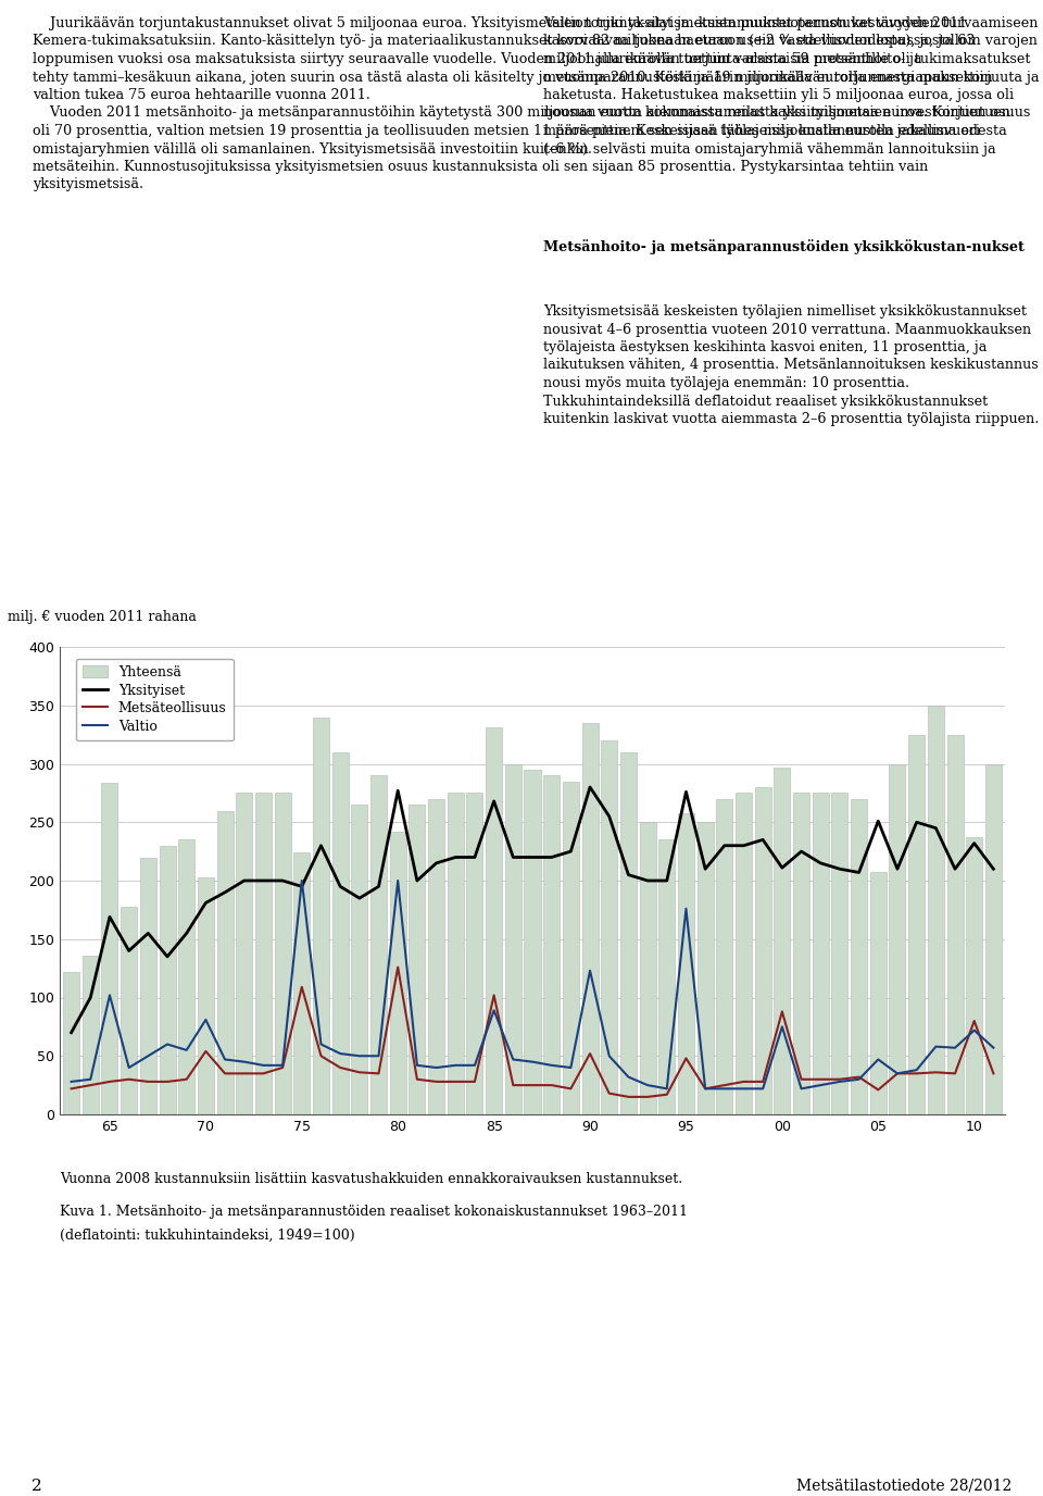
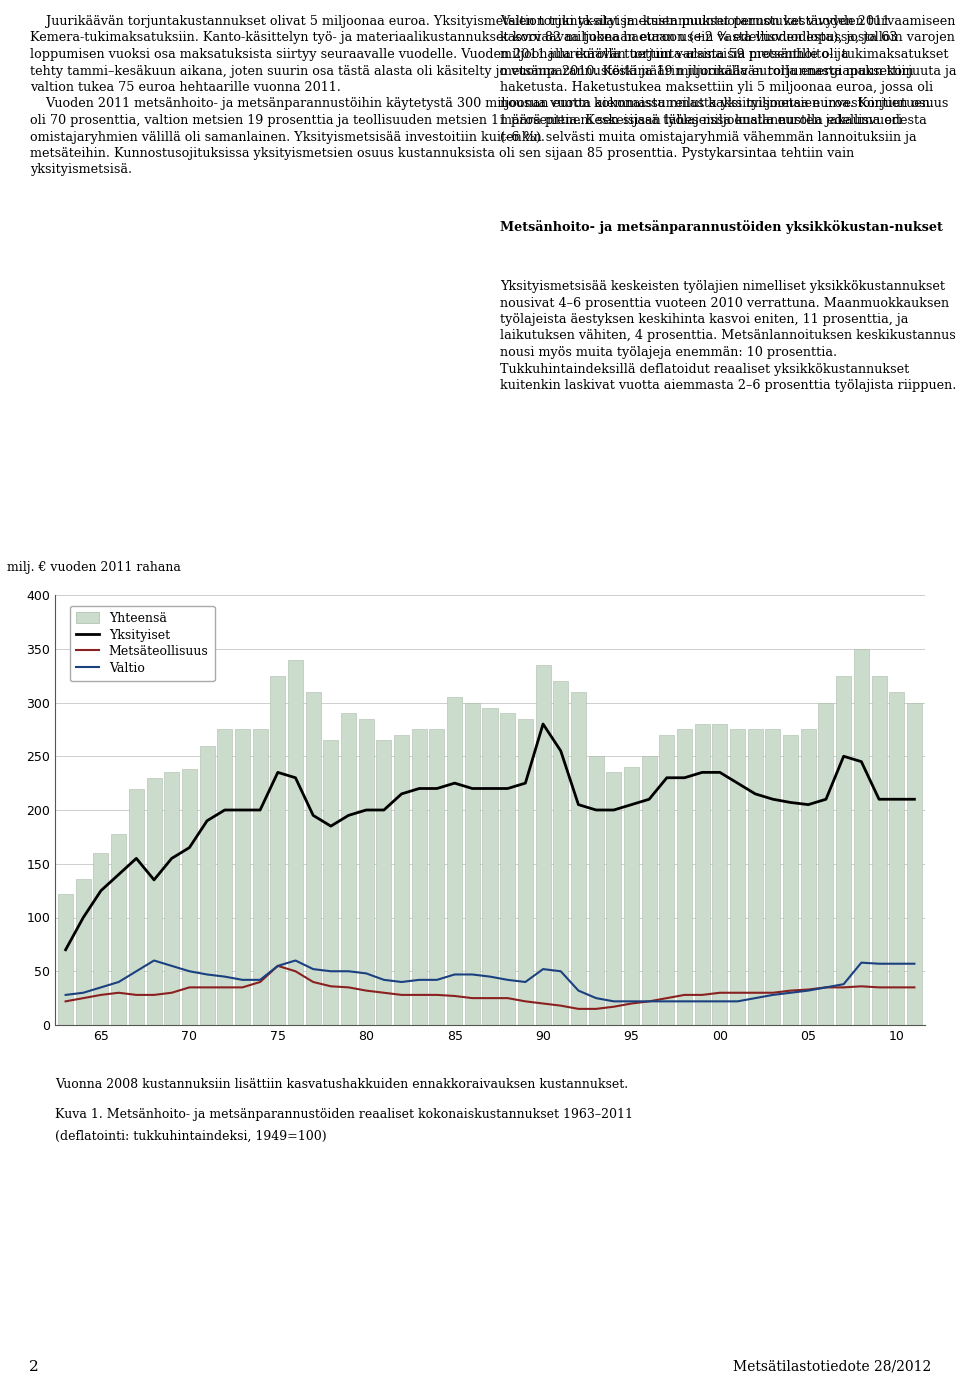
Yhteensä/65: 284 -> 160
Yksityiset/65: 169 -> 125
Valtio/65: 102 -> 35
Yhteensä/70: 203 -> 238
Yksityiset/70: 181 -> 165
Metsäteollisuus/70: 54 -> 35
Valtio/70: 81 -> 50
Yhteensä/75: 224 -> 325
Yksityiset/75: 195 -> 235
Metsäteollisuus/75: 109 -> 55
Valtio/75: 200 -> 55
Yhteensä/80: 242 -> 285
Yksityiset/80: 277 -> 200
Metsäteollisuus/80: 126 -> 32
Valtio/80: 200 -> 48
Yhteensä/85: 331 -> 305
Yksityiset/85: 268 -> 225
Metsäteollisuus/85: 102 -> 27
Valtio/85: 89 -> 47
Metsäteollisuus/90: 52 -> 20
Valtio/90: 123 -> 52
Yhteensä/95: 258 -> 240
Yksityiset/95: 276 -> 205
Metsäteollisuus/95: 48 -> 20
Valtio/95: 176 -> 22
Yhteensä/00: 297 -> 280
Yksityiset/00: 211 -> 235
Metsäteollisuus/00: 88 -> 30
Valtio/00: 75 -> 22
Yhteensä/05: 207 -> 275
Yksityiset/05: 251 -> 205
Metsäteollisuus/05: 21 -> 33
Valtio/05: 47 -> 32
Yhteensä/10: 237 -> 310
Yksityiset/10: 232 -> 210
Metsäteollisuus/10: 80 -> 35
Valtio/10: 72 -> 57
